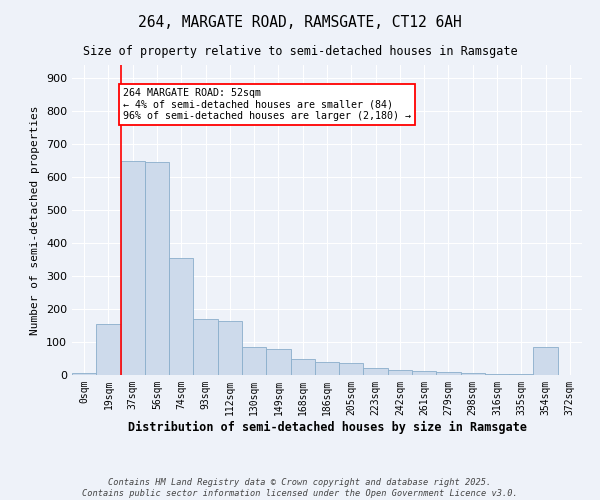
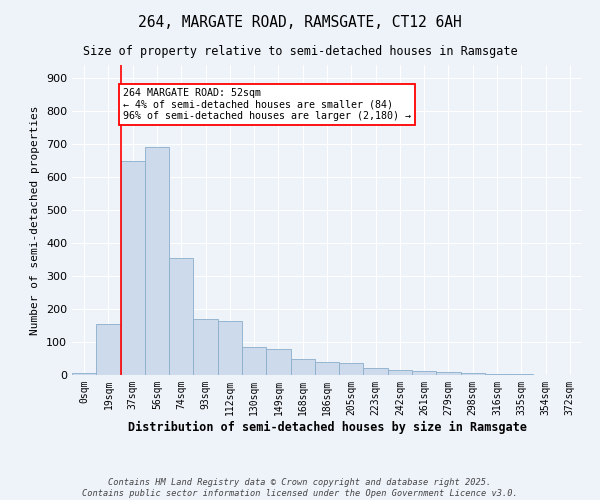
56sqm: 645 -> 690
354sqm: 85 -> 1
